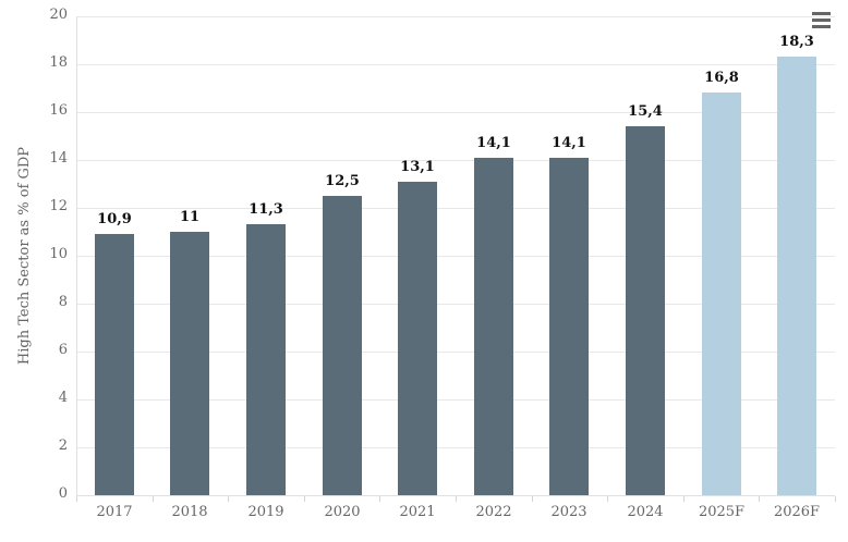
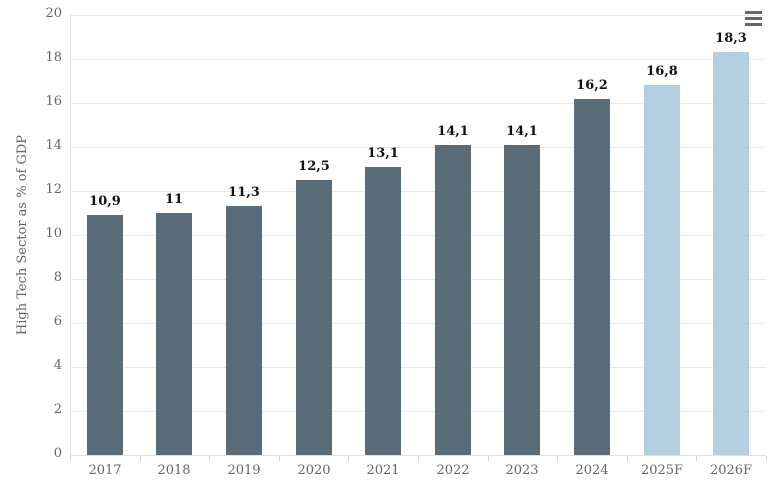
2024: 15,4 -> 16,2
